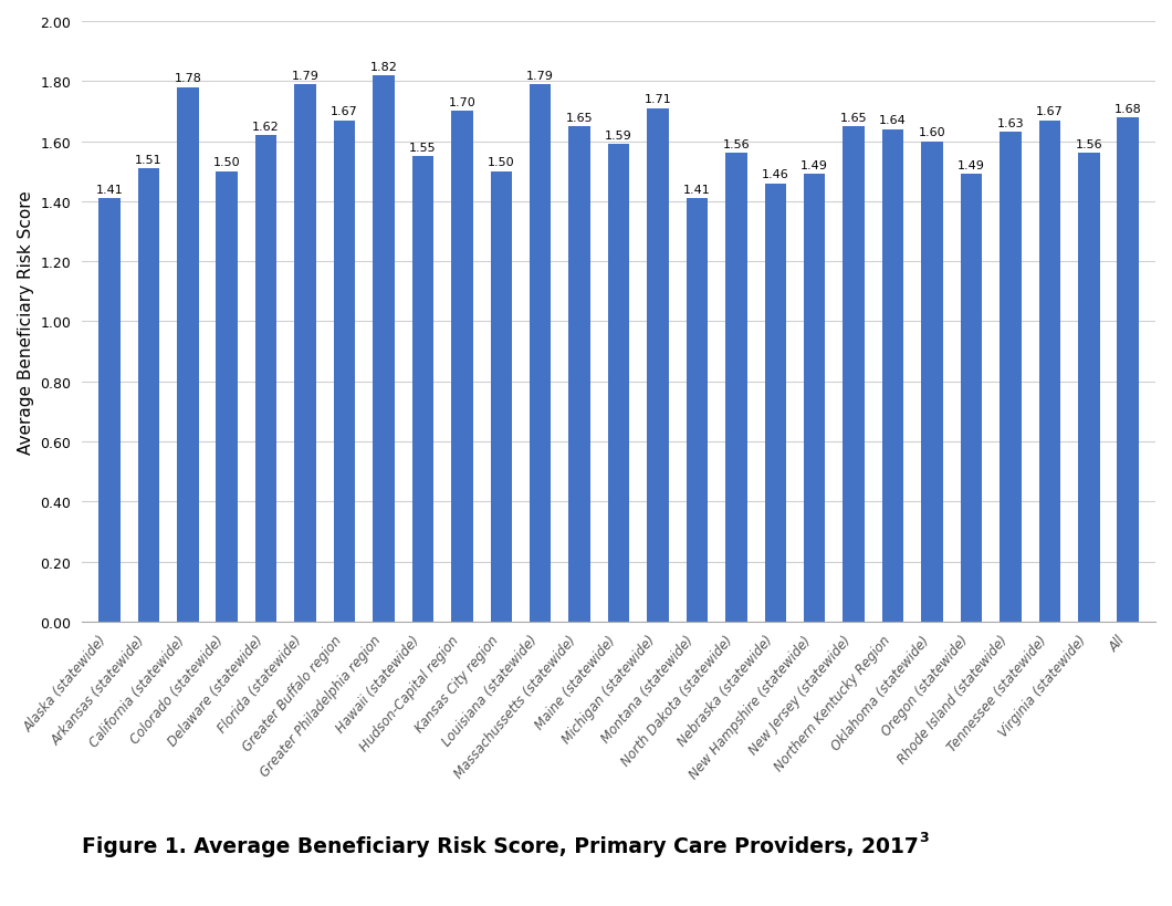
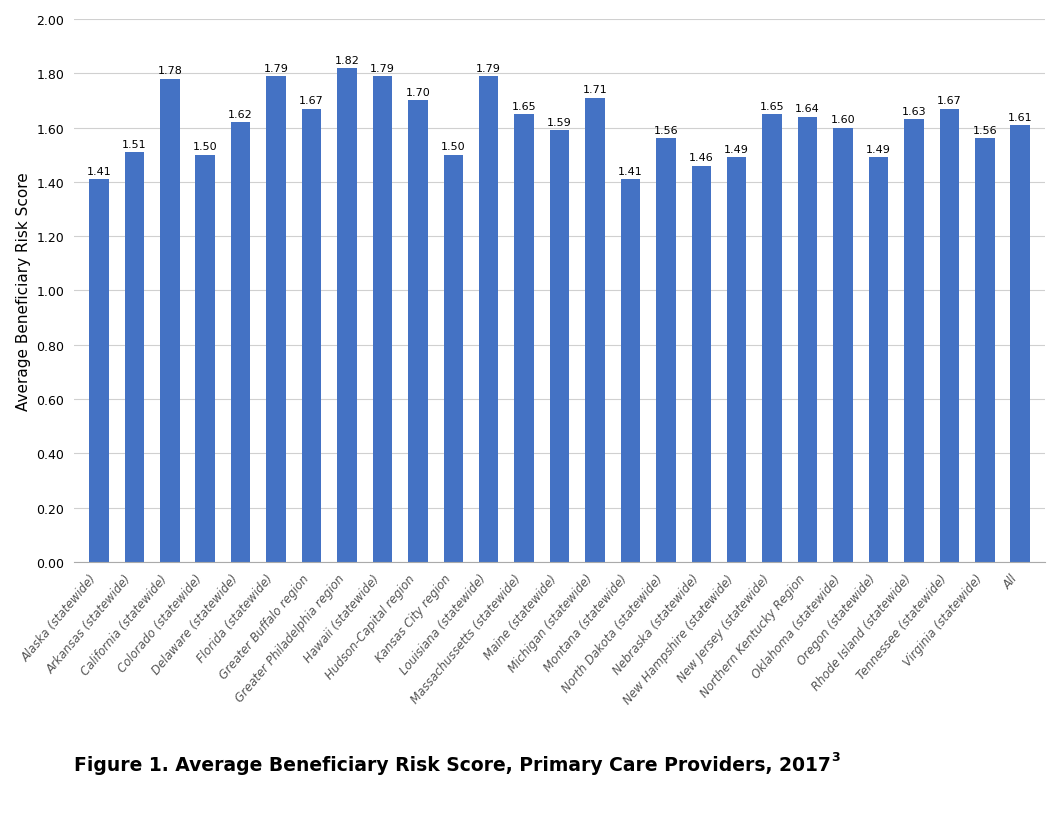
Hawaii (statewide): 1.55 -> 1.79
All: 1.68 -> 1.61
